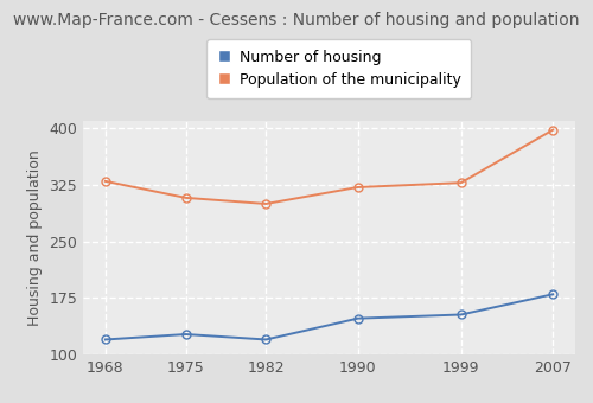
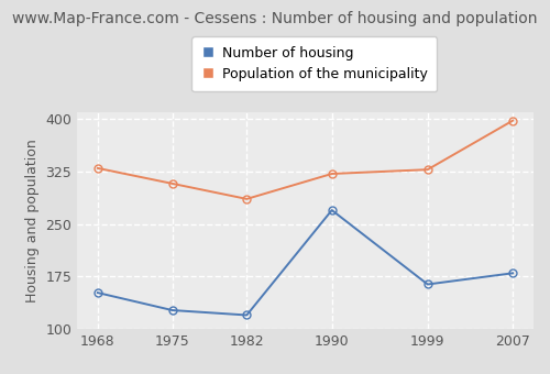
Number of housing/1968: 120 -> 152
Population of the municipality/1982: 300 -> 286
Number of housing/1990: 148 -> 270
Number of housing/1999: 153 -> 164
